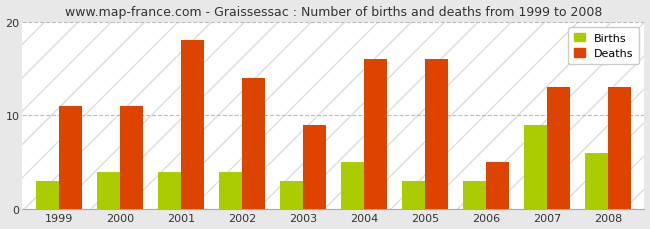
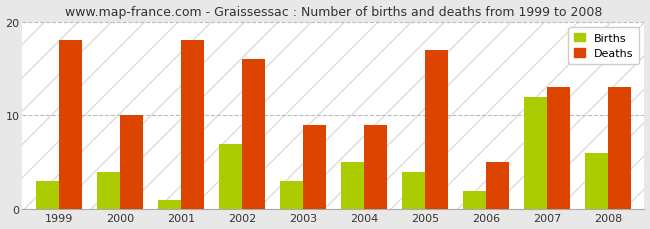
Deaths/1999: 11 -> 18
Deaths/2000: 11 -> 10
Births/2001: 4 -> 1
Births/2002: 4 -> 7
Deaths/2002: 14 -> 16
Deaths/2004: 16 -> 9
Births/2005: 3 -> 4
Deaths/2005: 16 -> 17
Births/2006: 3 -> 2
Births/2007: 9 -> 12
